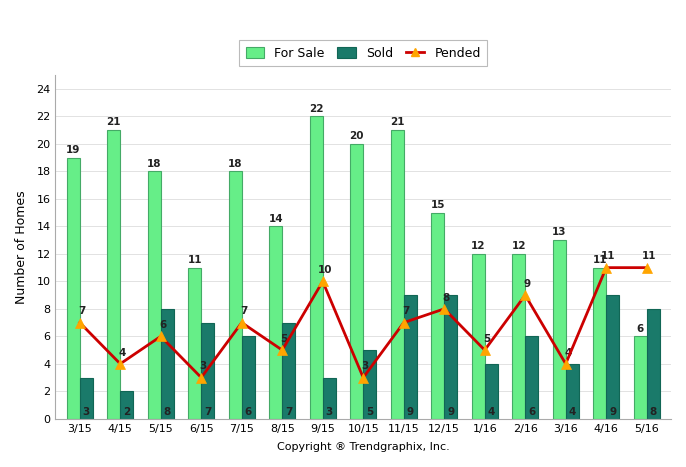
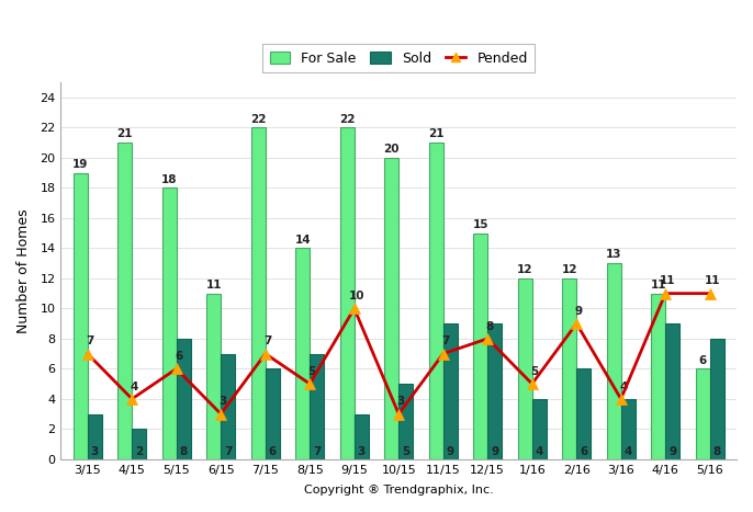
For Sale/7/15: 18 -> 22
